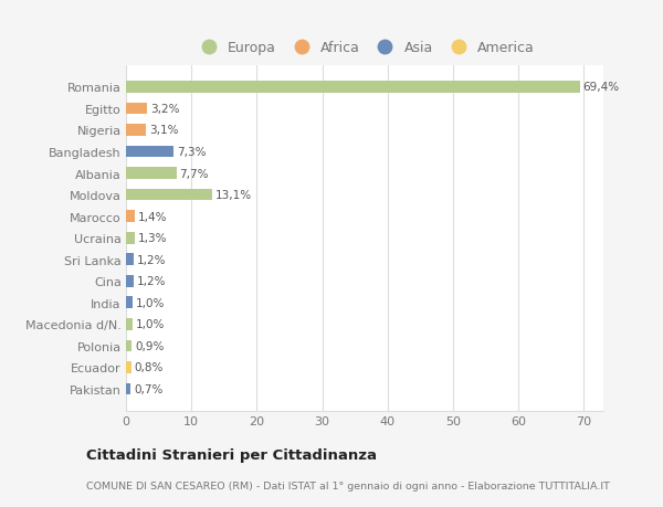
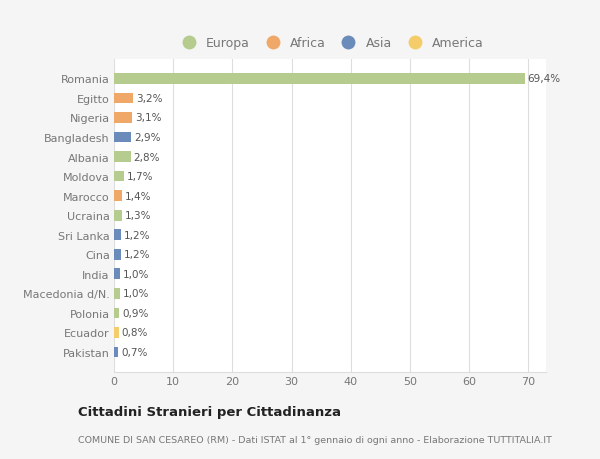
Bangladesh: 7,3% -> 2,9%
Albania: 7,7% -> 2,8%
Moldova: 13,1% -> 1,7%
